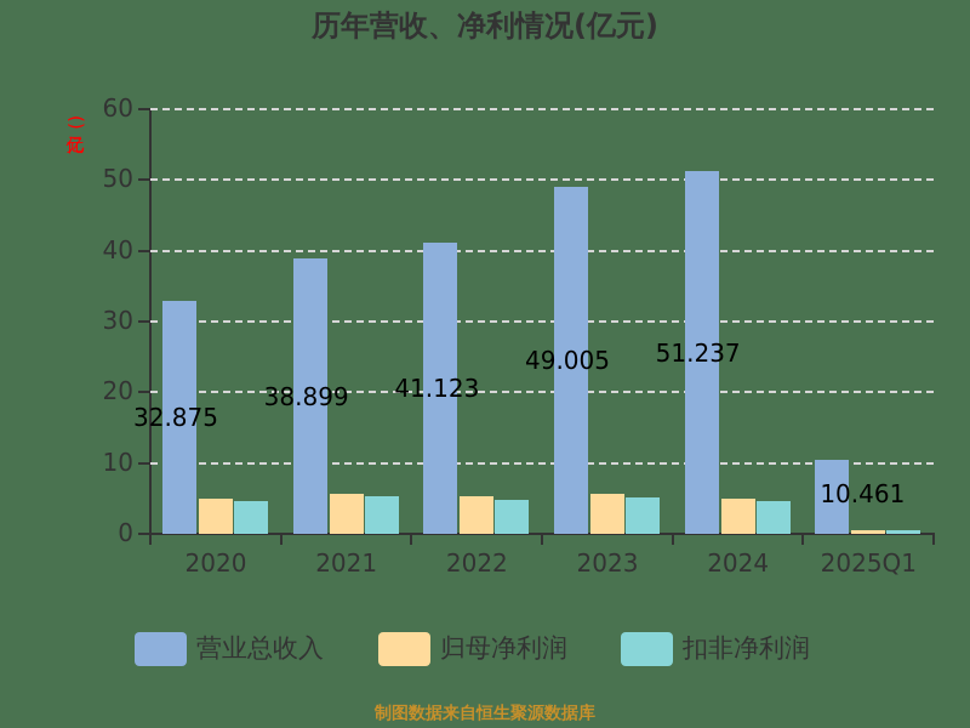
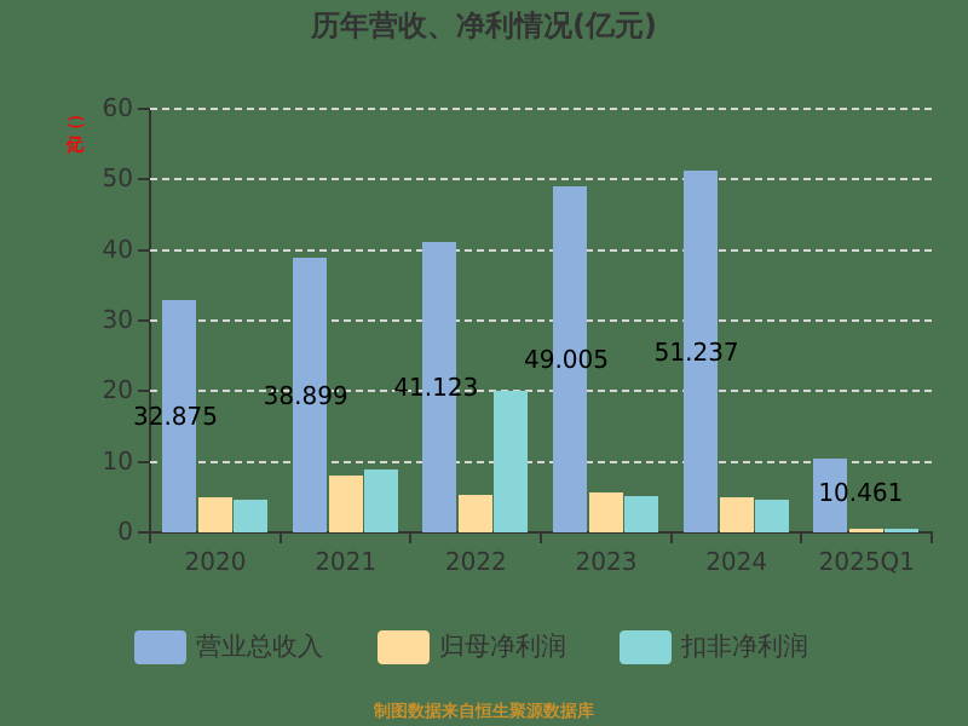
归母净利润/2021: 6 -> 8
扣非净利润/2021: 5 -> 9
扣非净利润/2022: 5 -> 20
